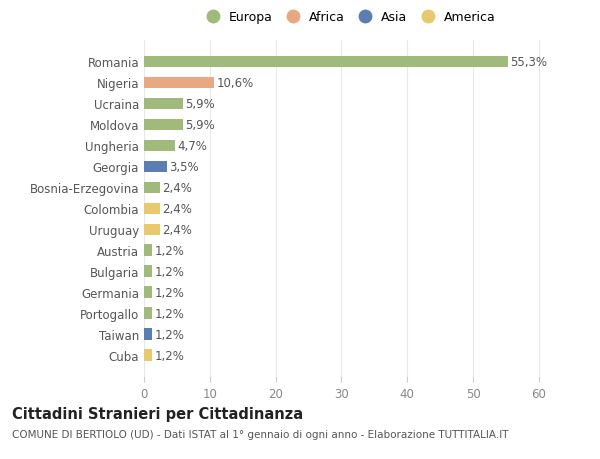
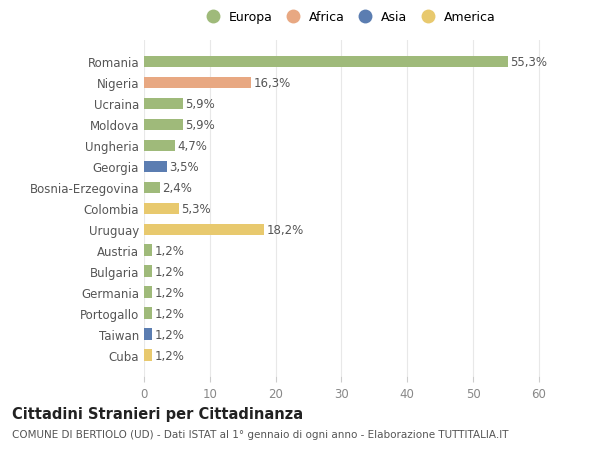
Nigeria: 10,6% -> 16,3%
Colombia: 2,4% -> 5,3%
Uruguay: 2,4% -> 18,2%
